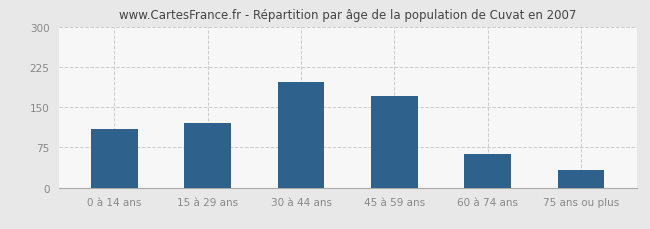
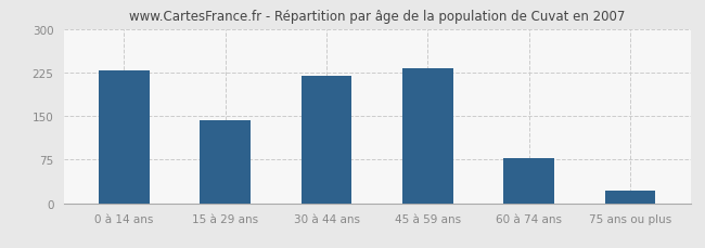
0 à 14 ans: 110 -> 228
15 à 29 ans: 120 -> 143
30 à 44 ans: 196 -> 220
45 à 59 ans: 170 -> 233
60 à 74 ans: 62 -> 78
75 ans ou plus: 32 -> 22
